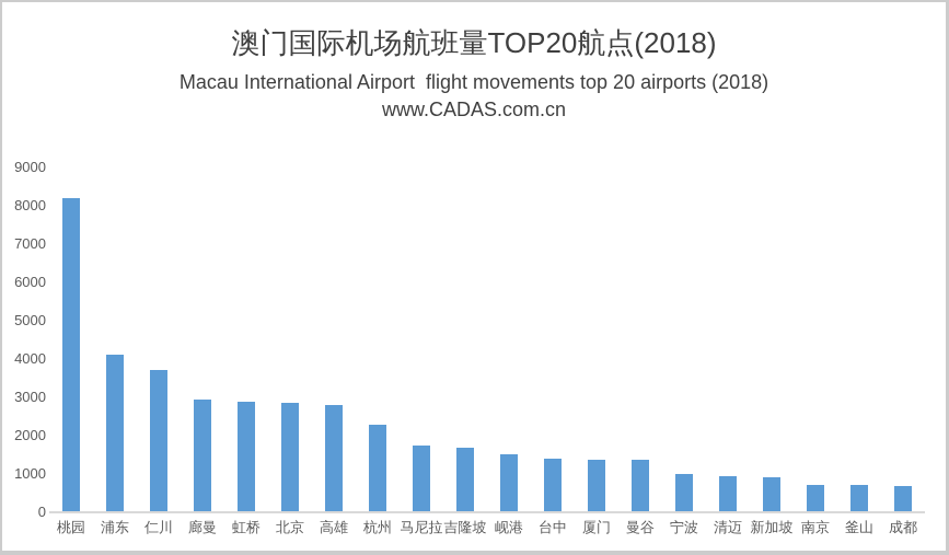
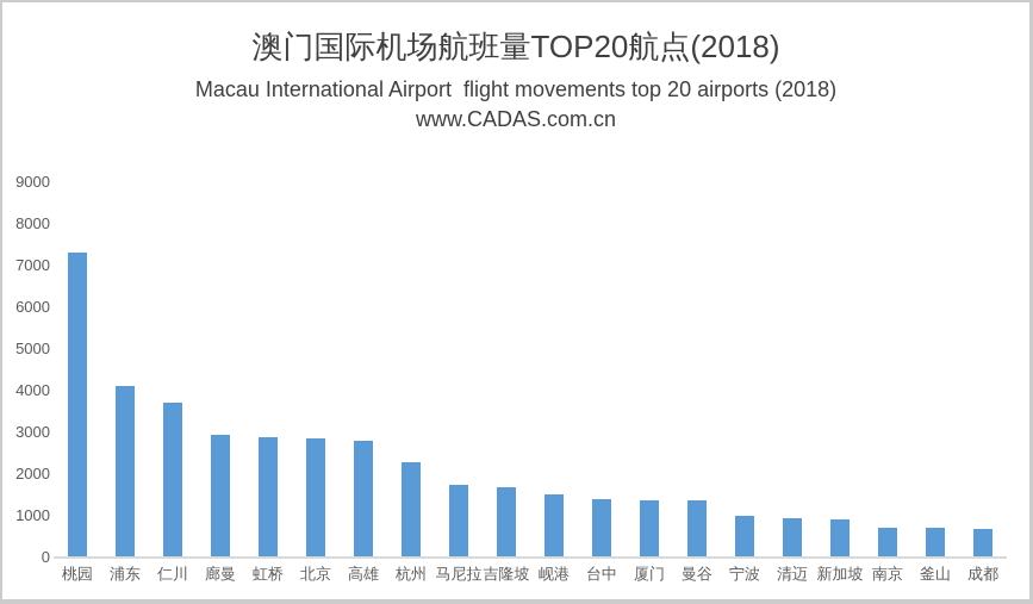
桃园: 8200 -> 7300
